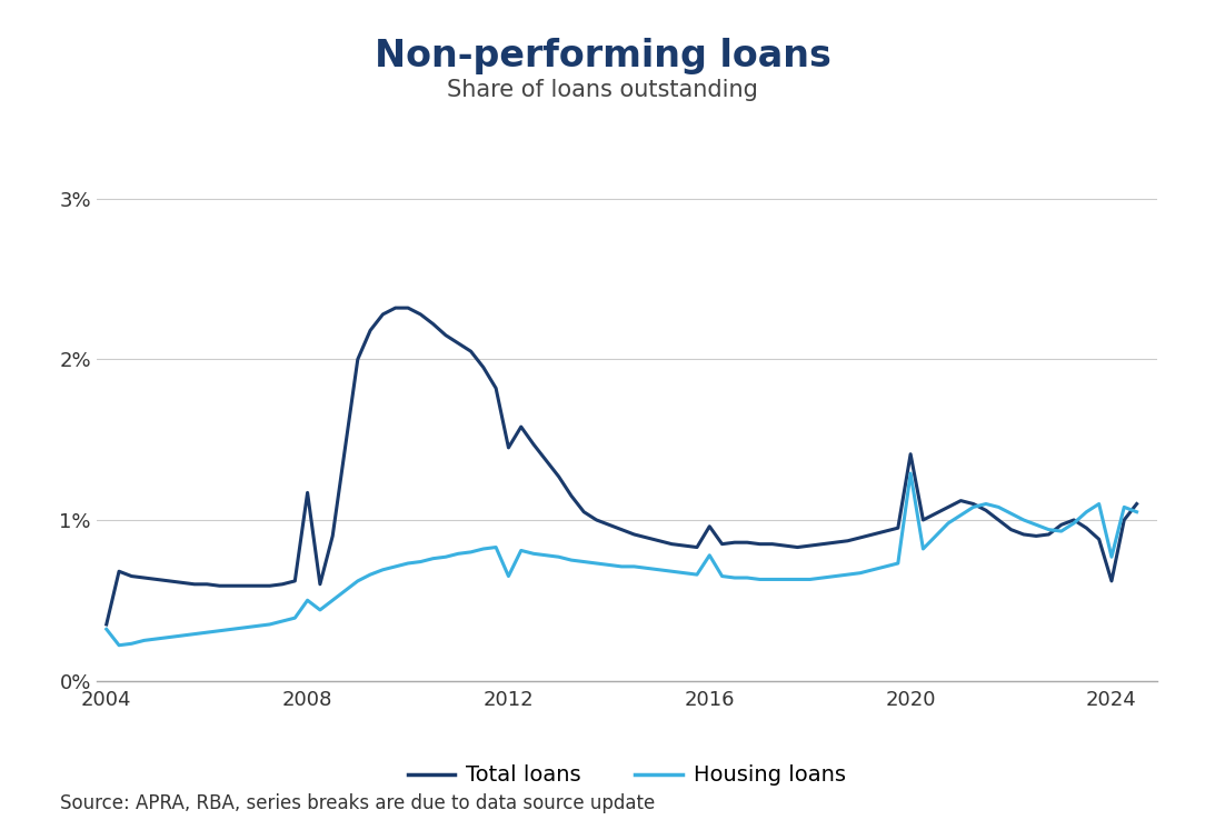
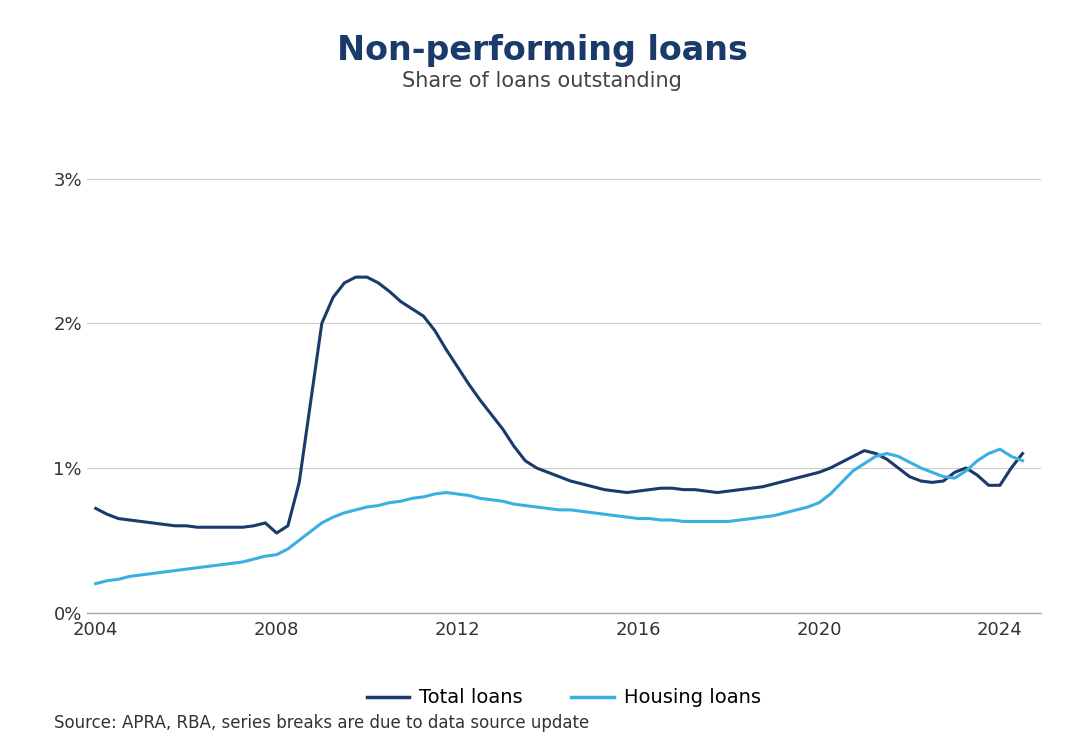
Total loans/2004: 0.35% -> 0.72%
Housing loans/2004: 0.32% -> 0.20%
Total loans/2008: 1.17% -> 0.55%
Housing loans/2008: 0.50% -> 0.40%
Total loans/2012: 1.45% -> 1.70%
Housing loans/2012: 0.65% -> 0.82%
Total loans/2016: 0.96% -> 0.84%
Housing loans/2016: 0.78% -> 0.65%
Total loans/2020: 1.41% -> 0.97%
Housing loans/2020: 1.29% -> 0.76%
Total loans/2024: 0.62% -> 0.88%
Housing loans/2024: 0.77% -> 1.13%
